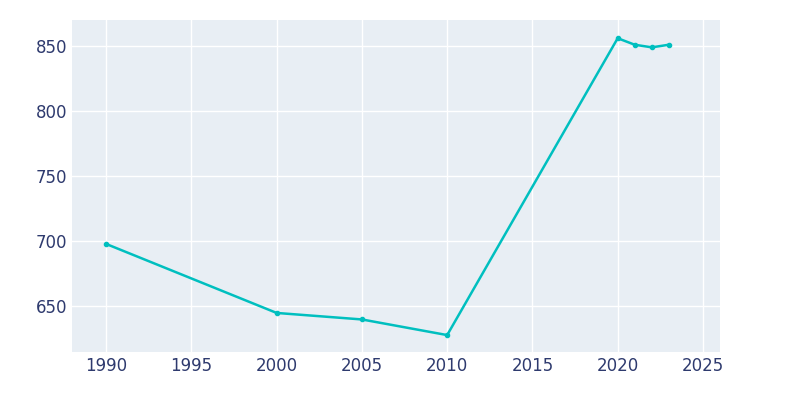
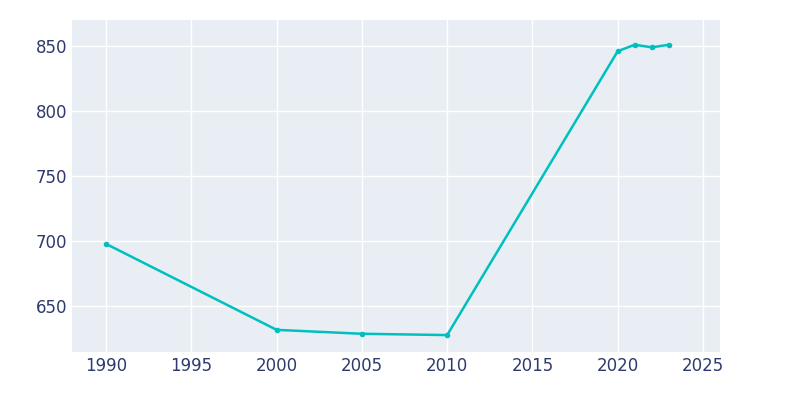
2000: 645 -> 632
2005: 640 -> 629
2020: 856 -> 846
